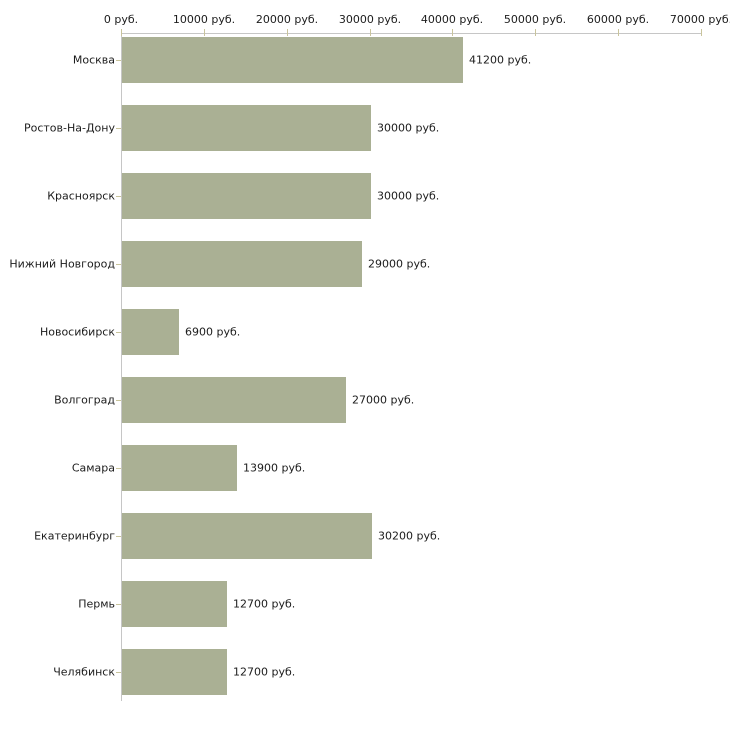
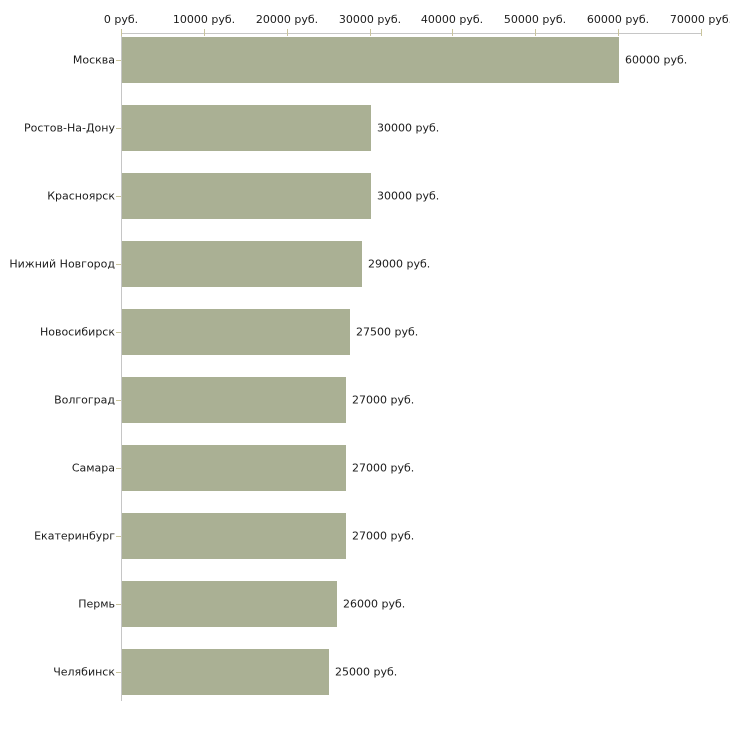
Москва: 41200 -> 60000
Новосибирск: 6900 -> 27500
Самара: 13900 -> 27000
Екатеринбург: 30200 -> 27000
Пермь: 12700 -> 26000
Челябинск: 12700 -> 25000
